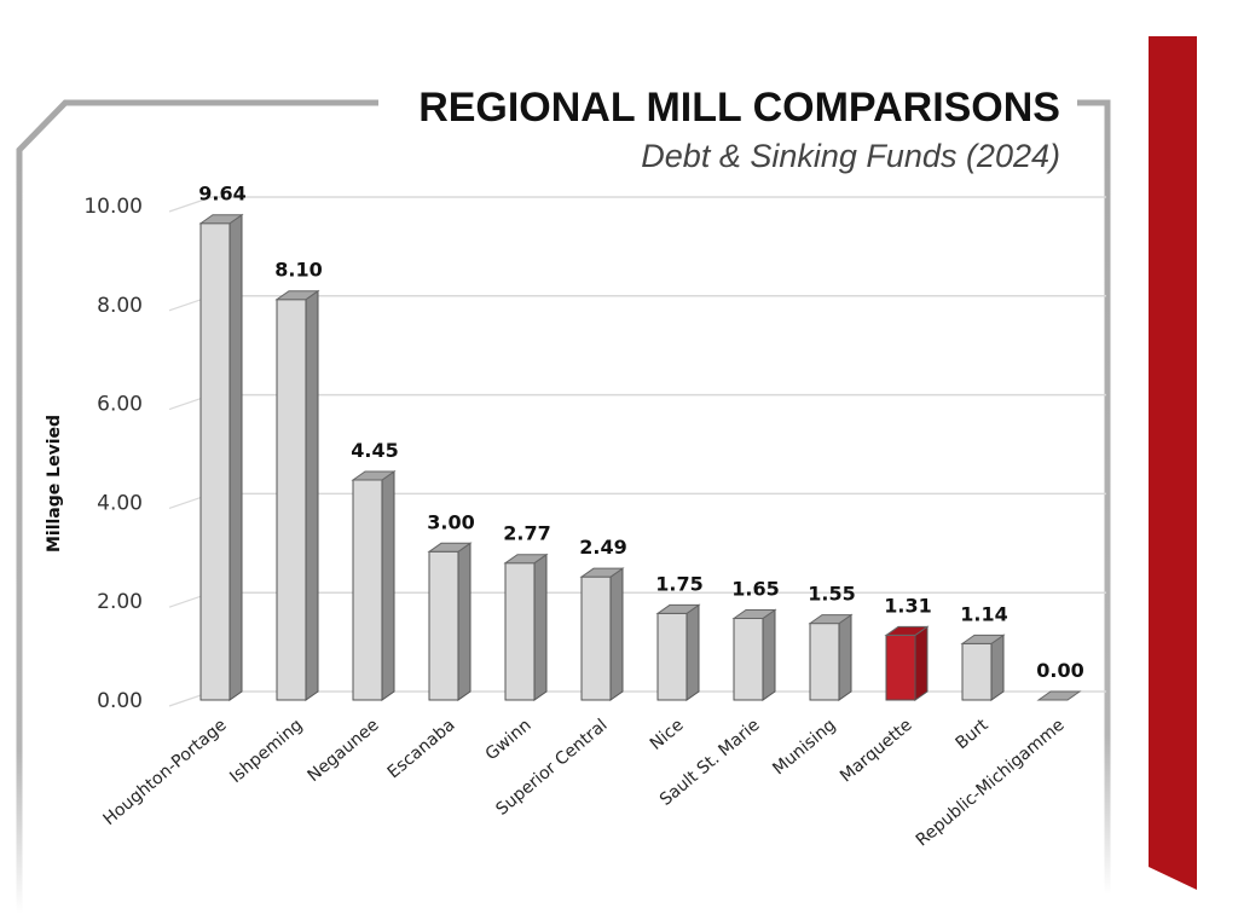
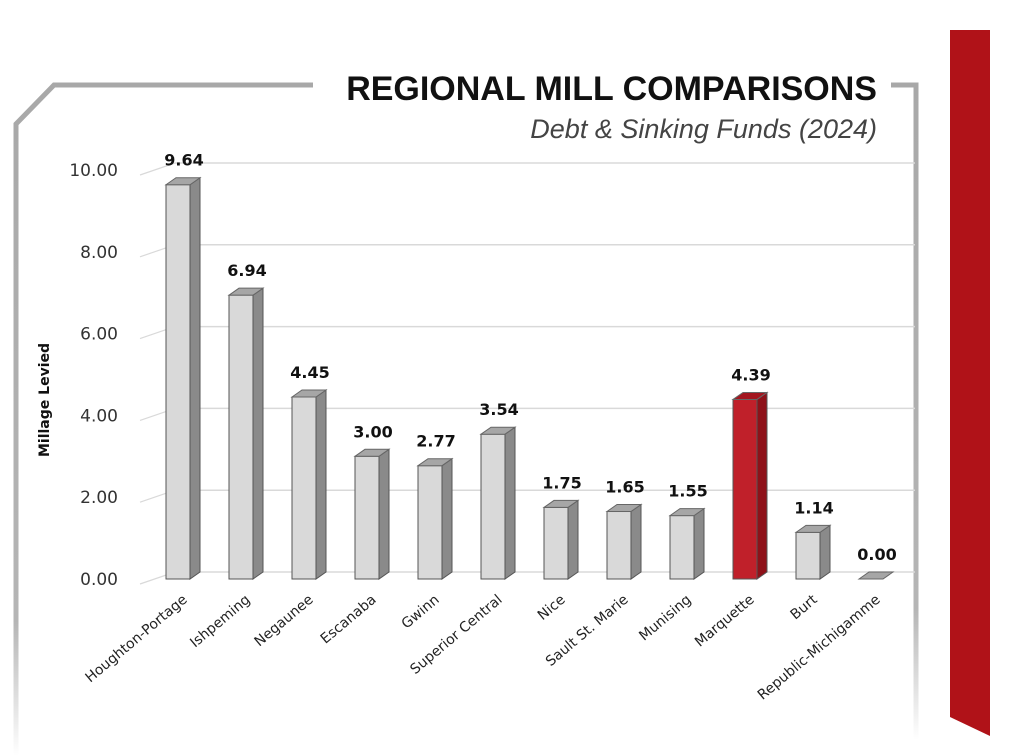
Ishpeming: 8.10 -> 6.94
Superior Central: 2.49 -> 3.54
Marquette: 1.31 -> 4.39
